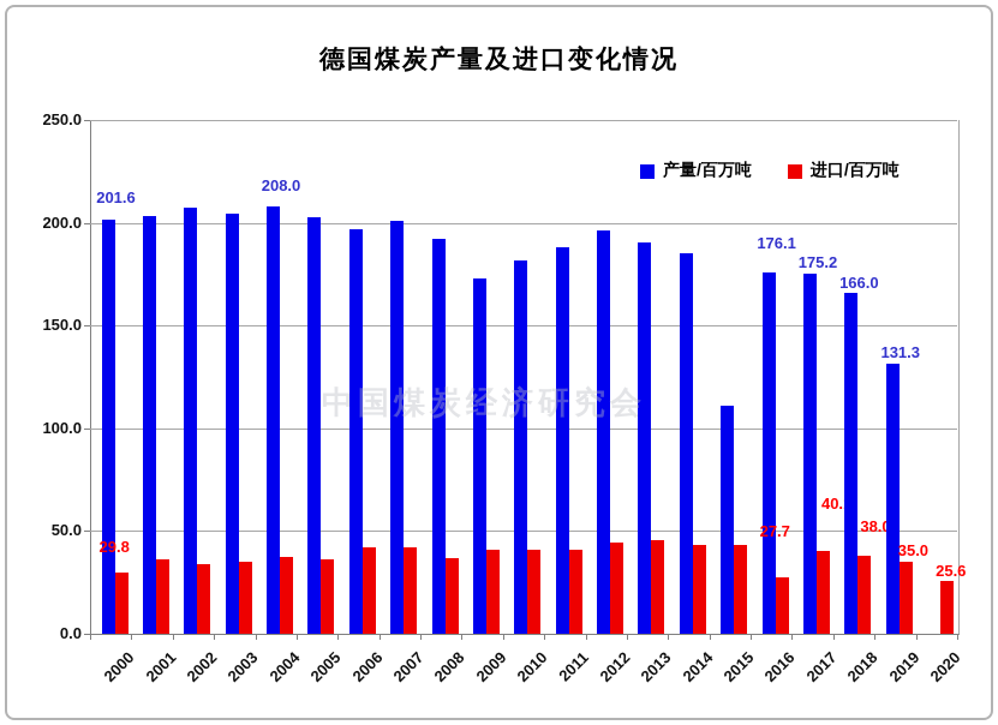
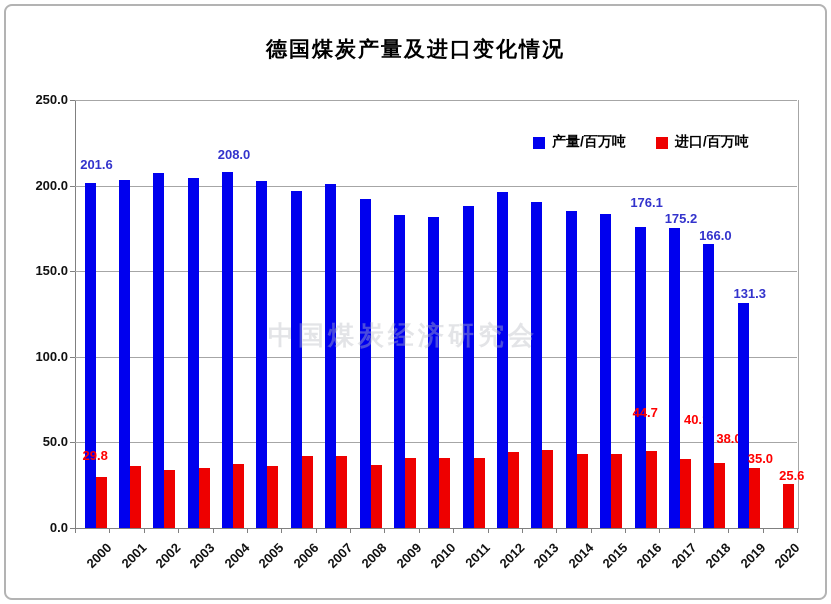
产量/百万吨/2009: 173 -> 183
产量/百万吨/2015: 111 -> 184
进口/百万吨/2016: 27.7 -> 44.7
